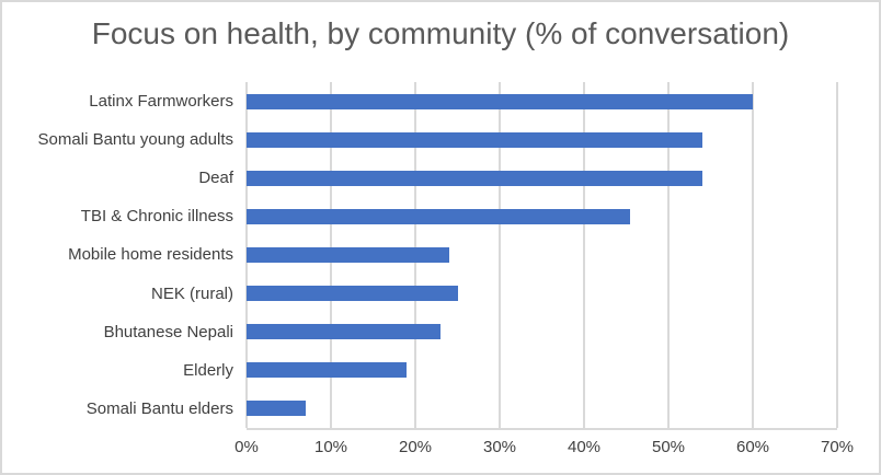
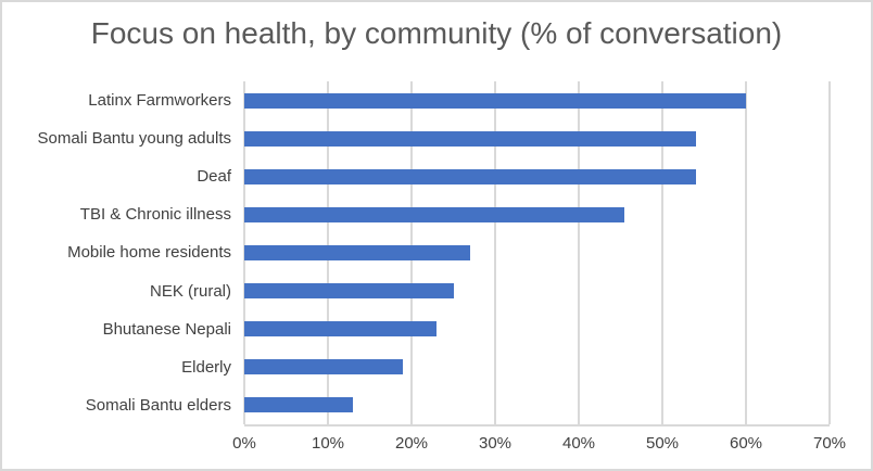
Mobile home residents: 24% -> 27%
Somali Bantu elders: 7% -> 13%
